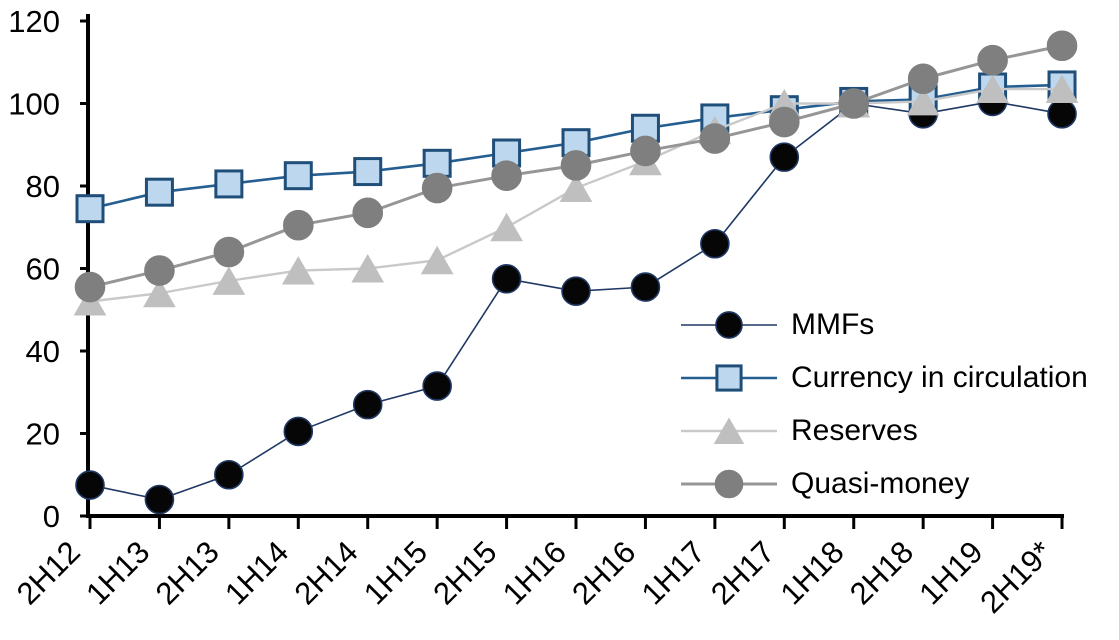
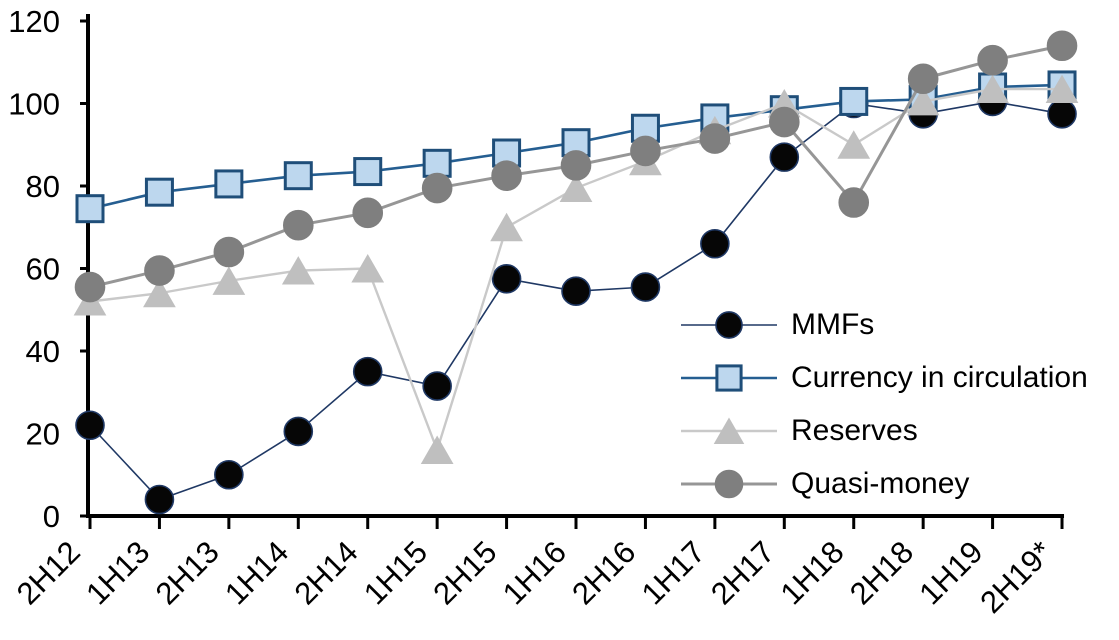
MMFs/2H12: 8 -> 22
MMFs/2H14: 27 -> 35
Reserves/1H15: 62 -> 16
Reserves/1H18: 100 -> 90
Quasi-money/1H18: 100 -> 76
